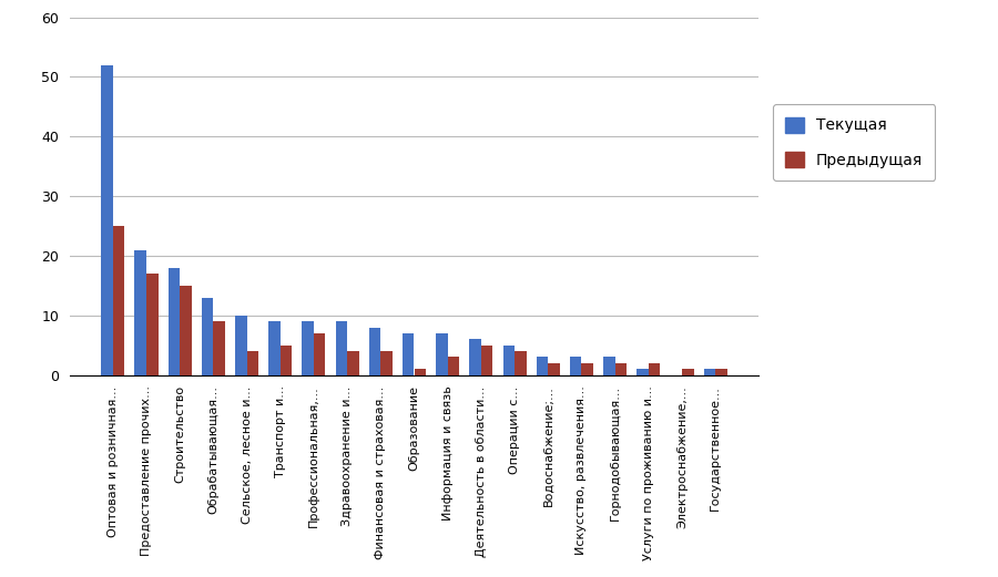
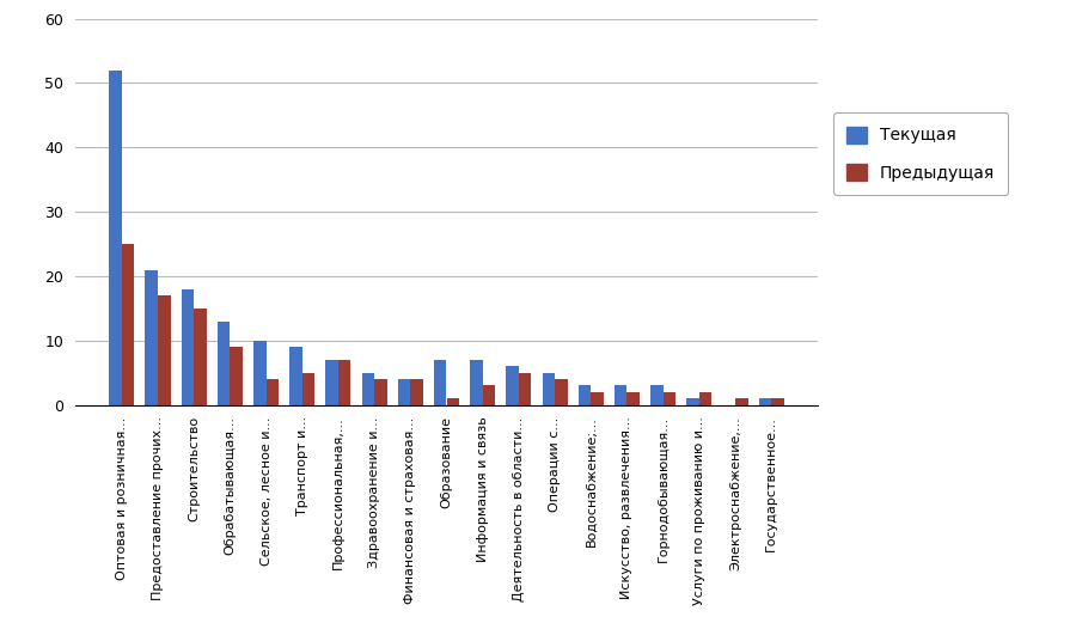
Текущая/Профессиональная,...: 9 -> 7
Текущая/Здравоохранение и...: 9 -> 5
Текущая/Финансовая и страховая...: 8 -> 4
